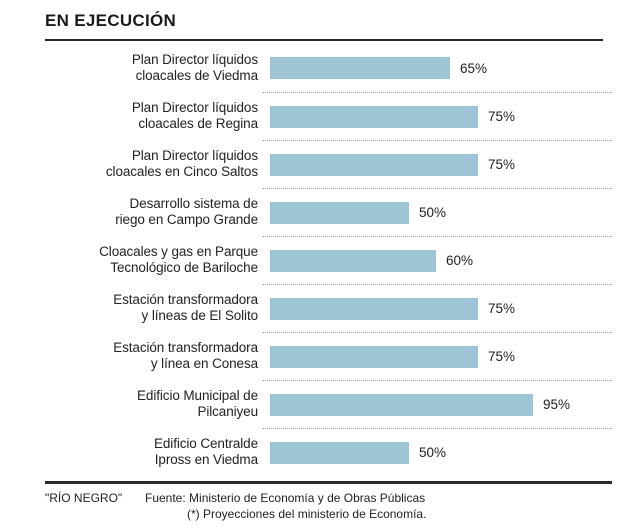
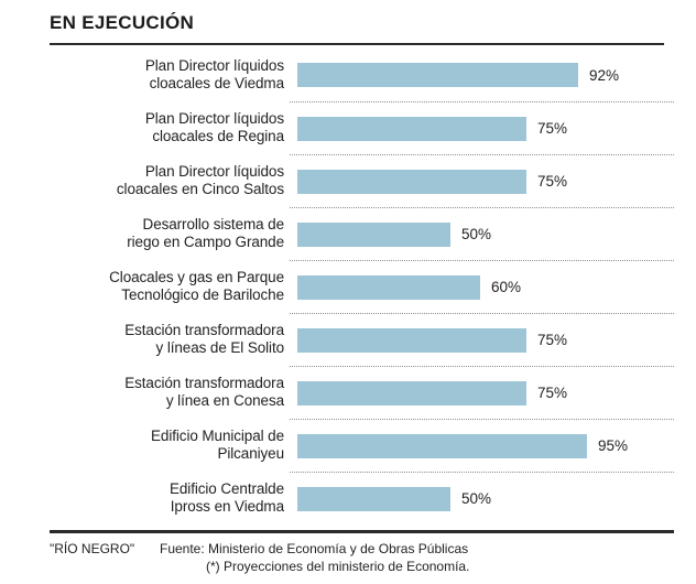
Plan Director líquidos cloacales de Viedma: 65% -> 92%
